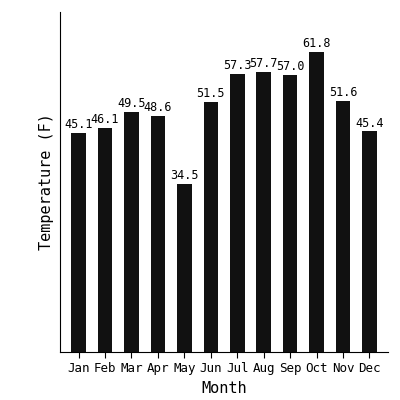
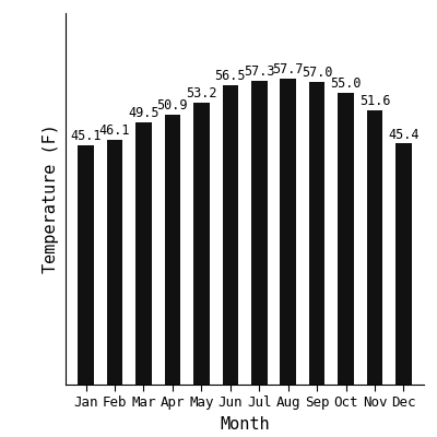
Apr: 48.6 -> 50.9
May: 34.5 -> 53.2
Jun: 51.5 -> 56.5
Oct: 61.8 -> 55.0
